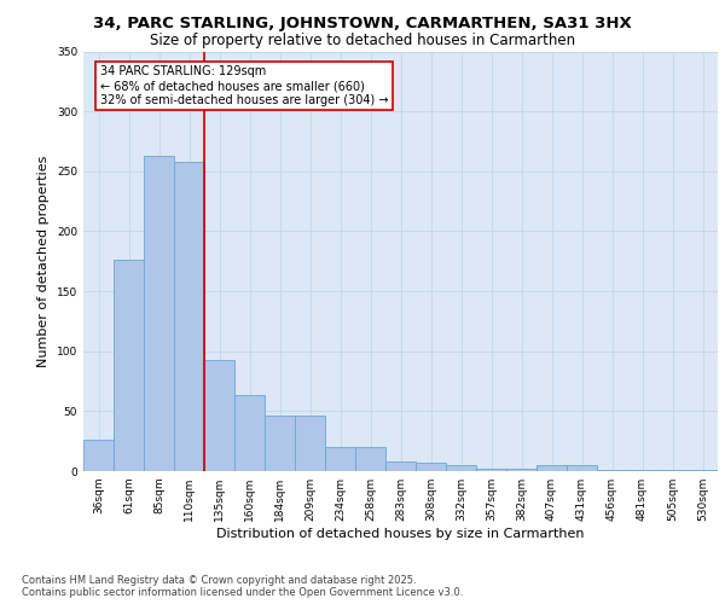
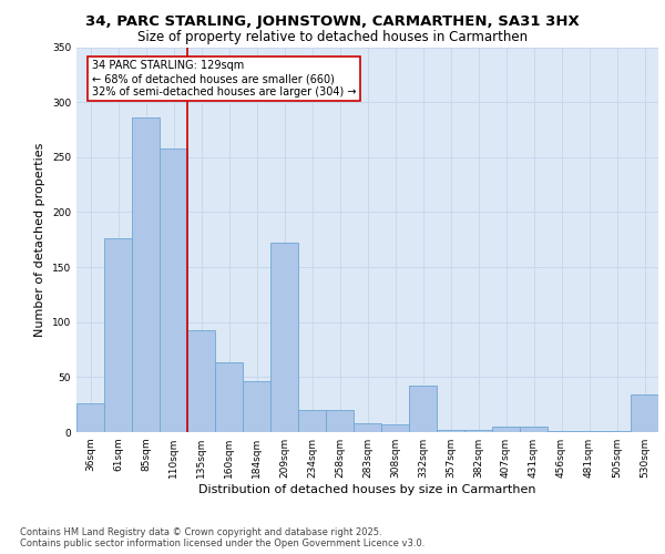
85sqm: 263 -> 286
209sqm: 46 -> 172
332sqm: 5 -> 42
530sqm: 1 -> 34
